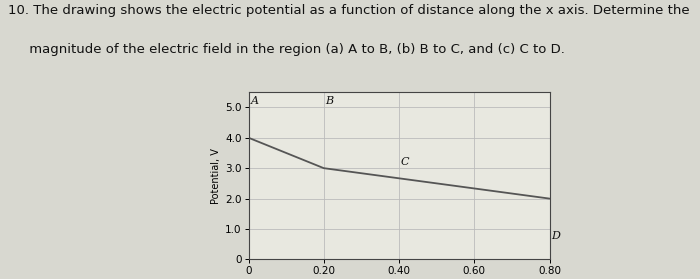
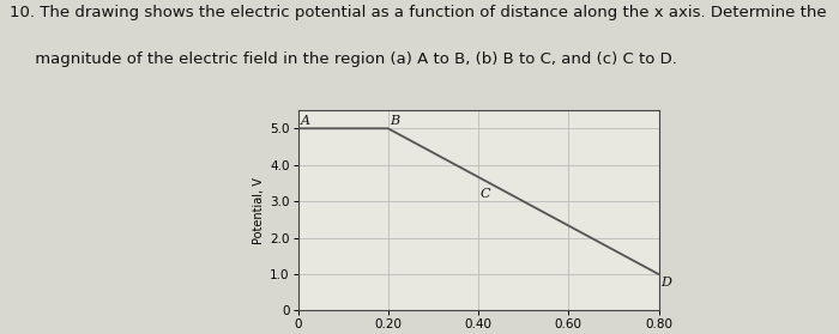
0: 4 -> 5
0.20: 3 -> 5
0.80: 2 -> 1
